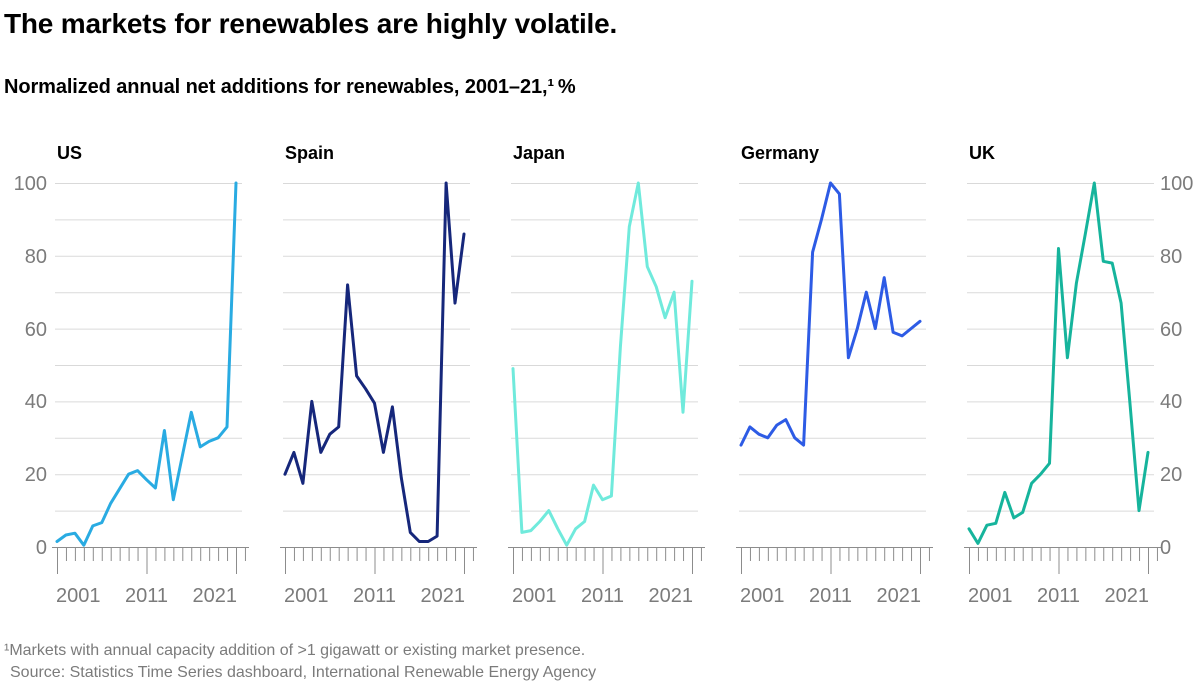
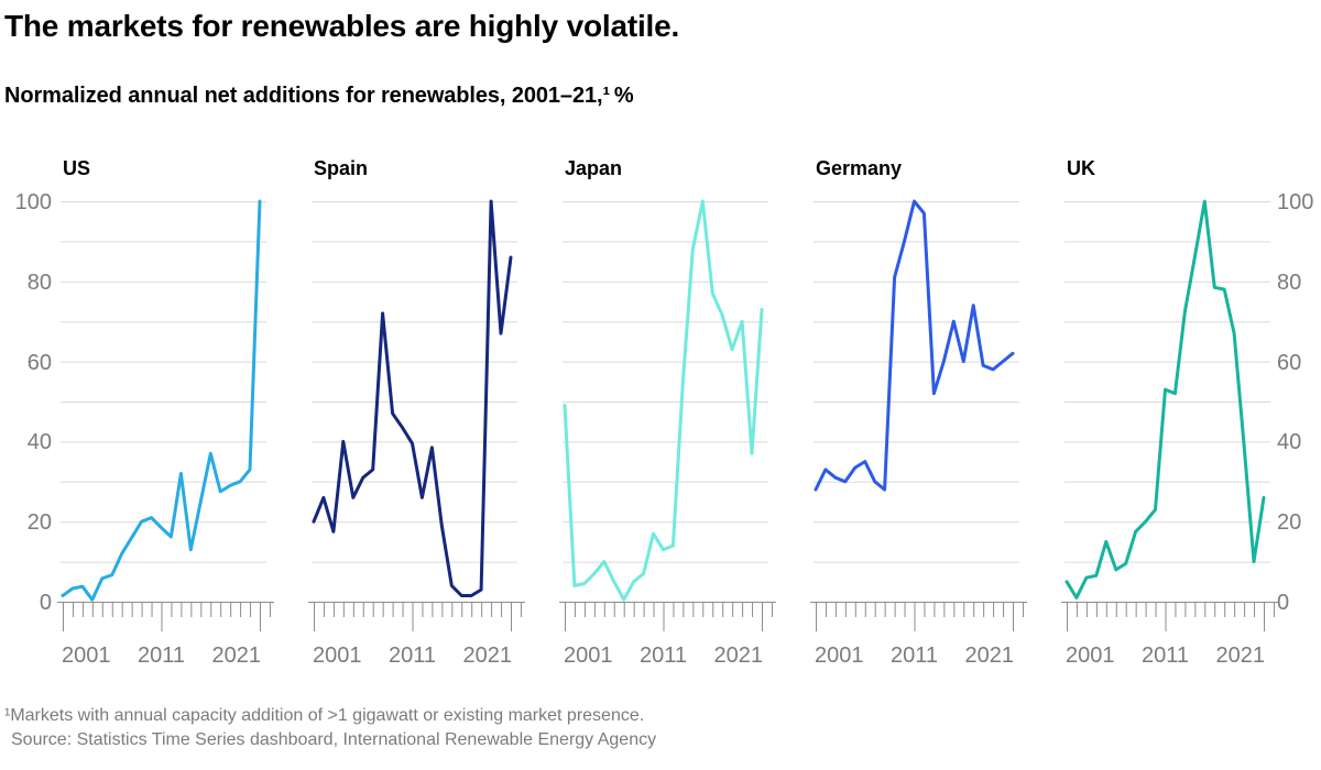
UK/2011: 82 -> 53
